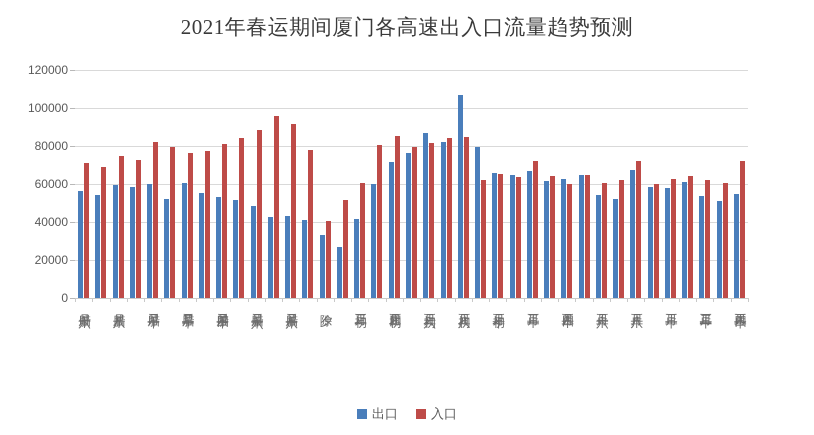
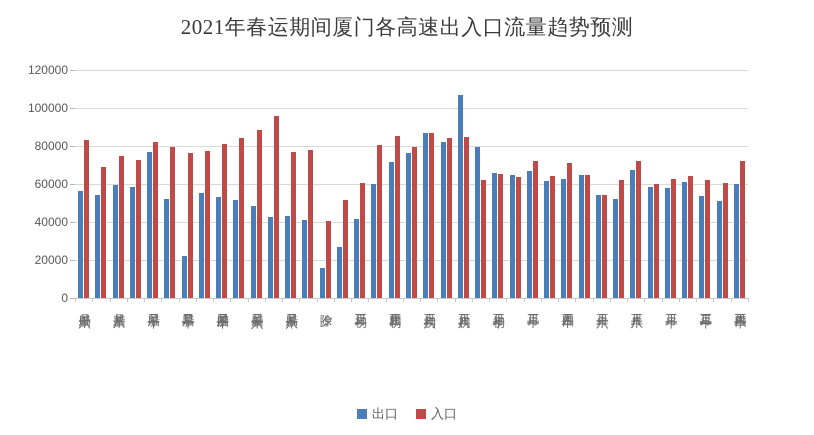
入口/腊月十六: 71000 -> 83000
出口/腊月二十: 60000 -> 77000
出口/腊月二十二: 60000 -> 22000
入口/腊月二十八: 92000 -> 77000
出口/除夕: 33000 -> 16000
入口/正月初六: 82000 -> 87000
入口/正月十四: 60000 -> 71000
入口/正月十六: 60000 -> 54000
出口/正月二十四: 55000 -> 60000
